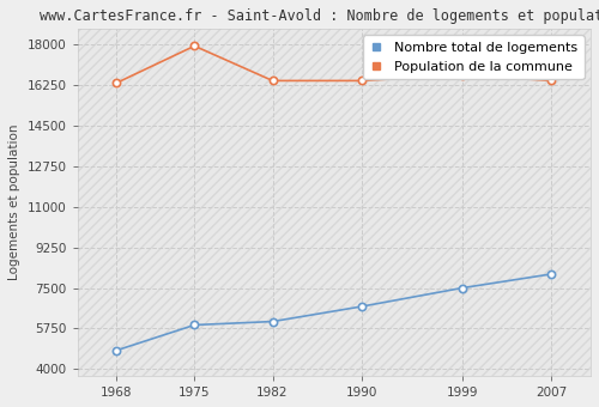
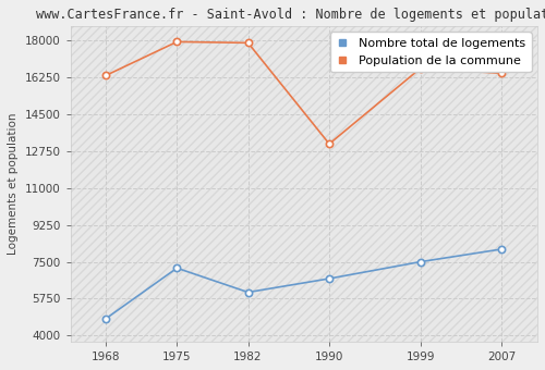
Nombre total de logements/1975: 5900 -> 7200
Population de la commune/1982: 16400 -> 17900
Population de la commune/1990: 16400 -> 13100
